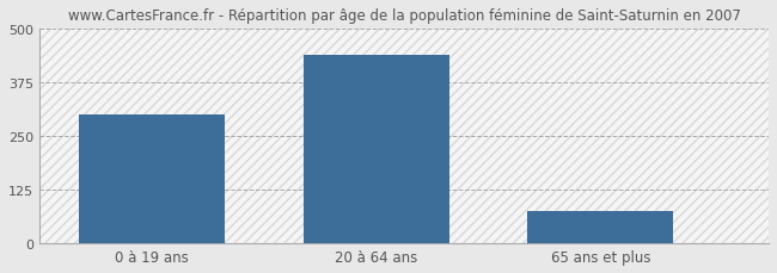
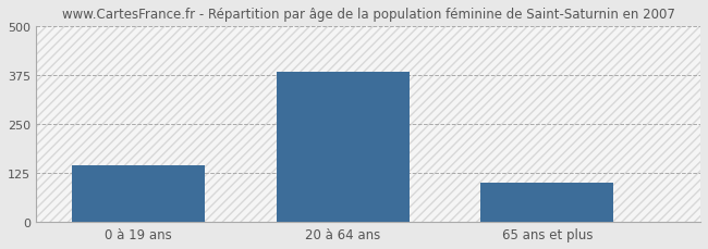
0 à 19 ans: 300 -> 145
20 à 64 ans: 440 -> 383
65 ans et plus: 75 -> 100
